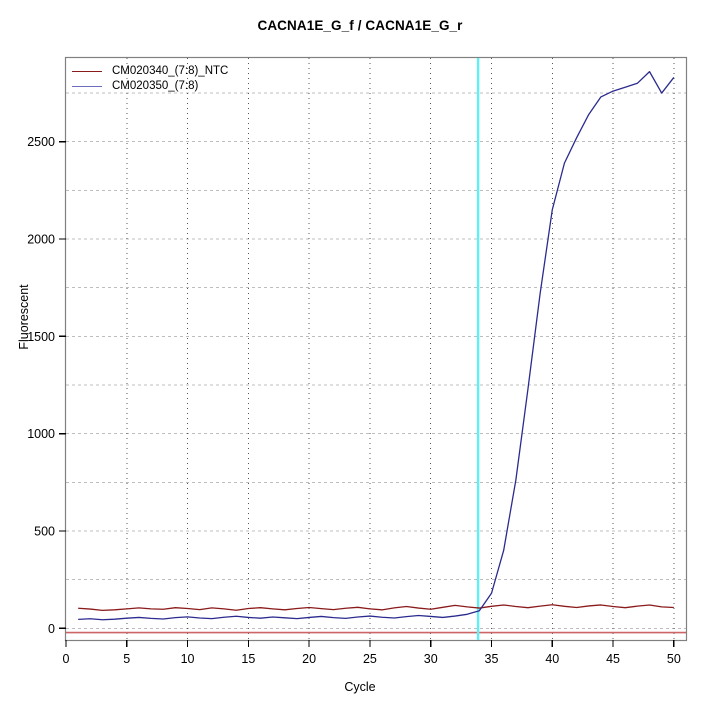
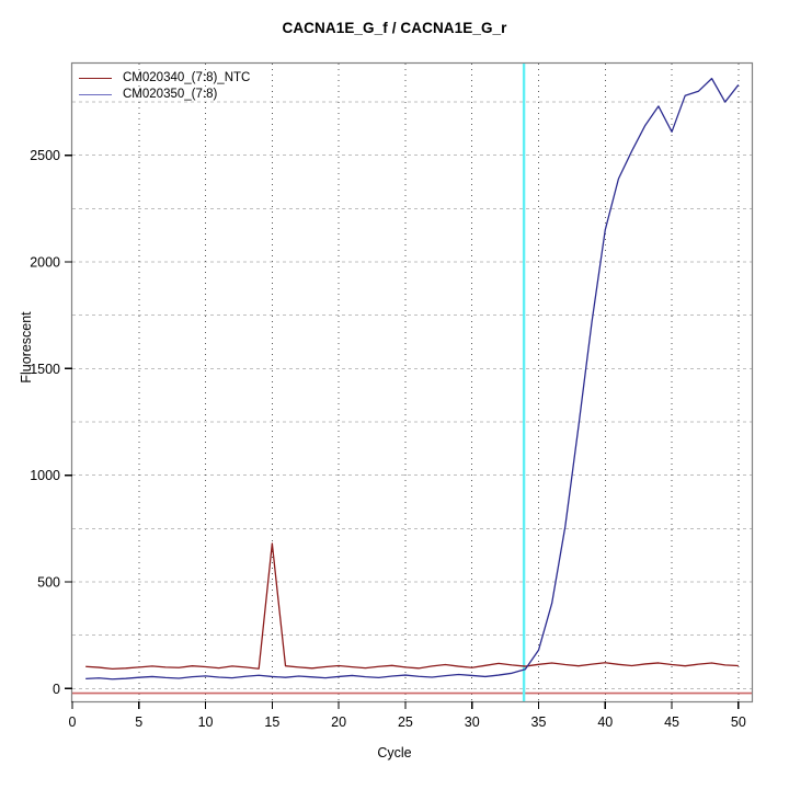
CM020340_(7:8)_NTC/15: 100 -> 680
CM020350_(7:8)/45: 2760 -> 2610
